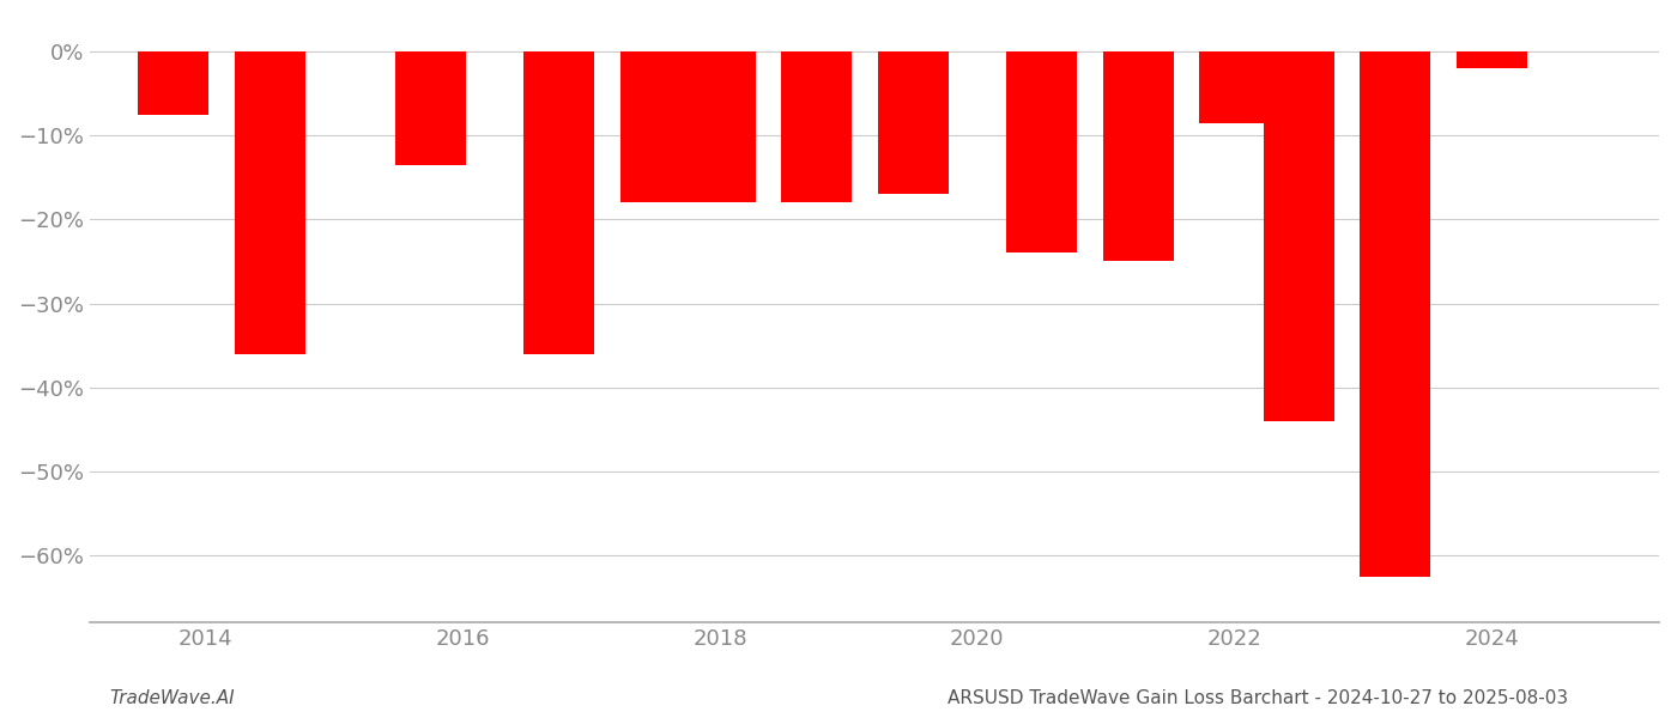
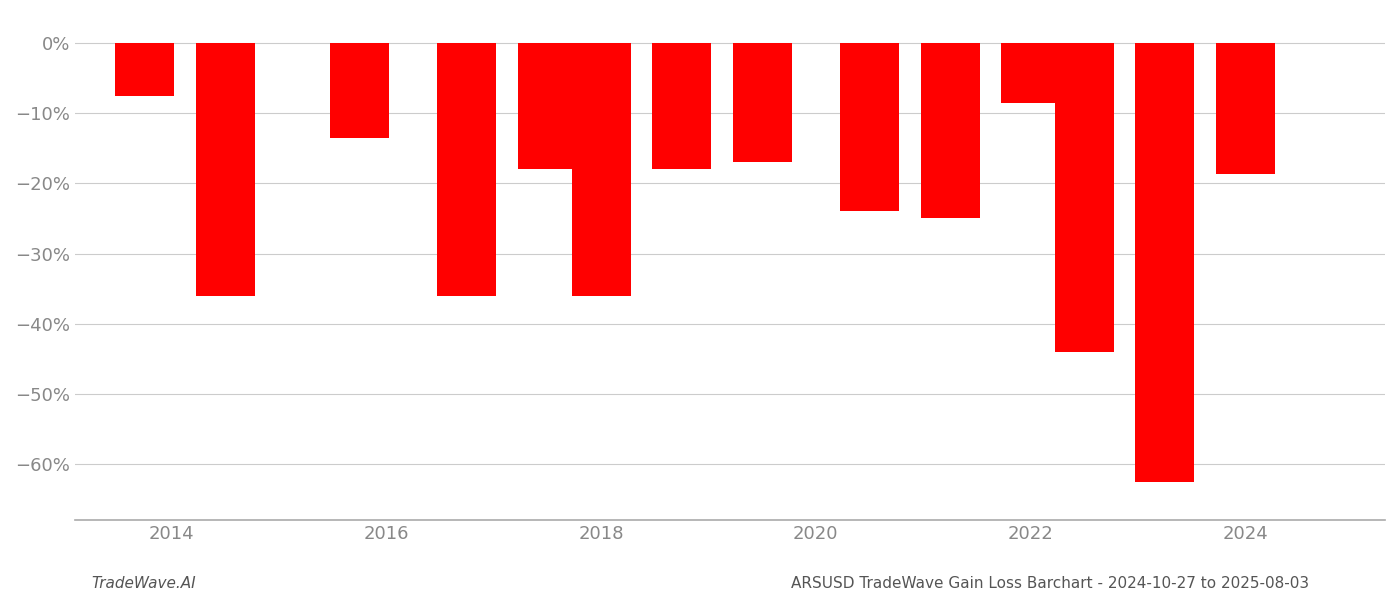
2018: -18.0% -> -36.0%
2024: -2.0% -> -18.6%
